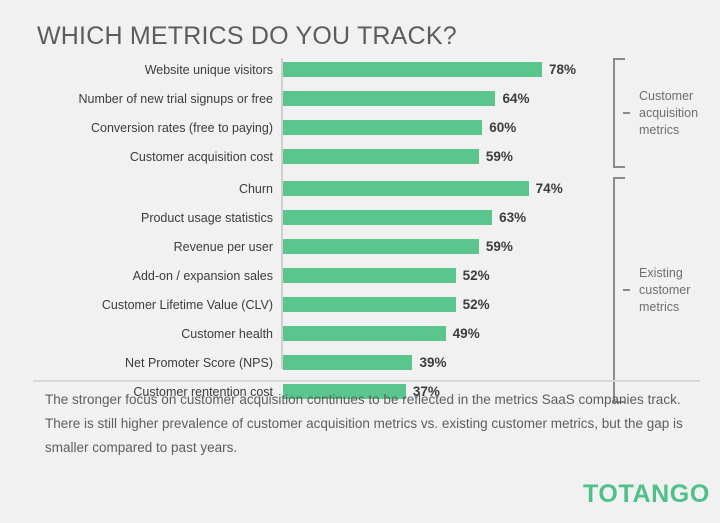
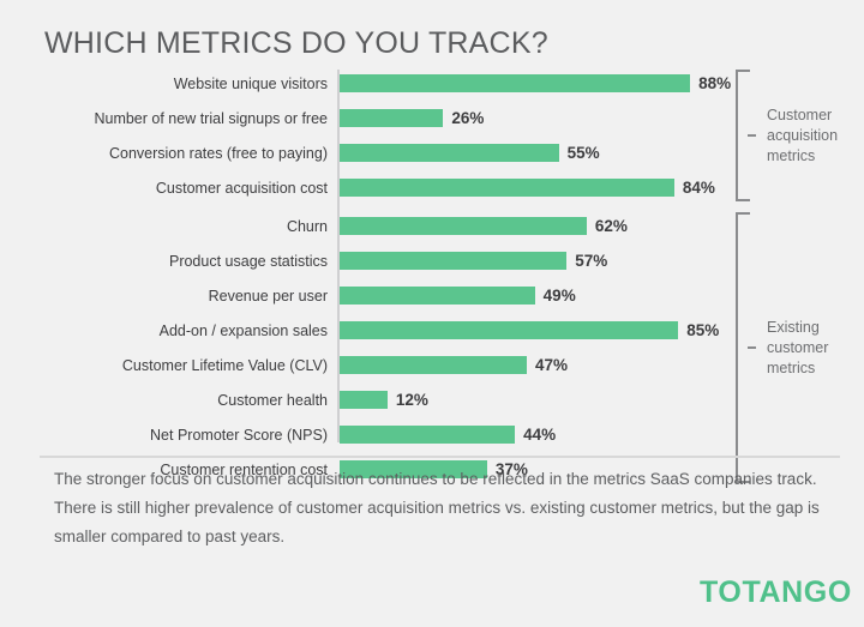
Website unique visitors: 78% -> 88%
Number of new trial signups or free: 64% -> 26%
Conversion rates (free to paying): 60% -> 55%
Customer acquisition cost: 59% -> 84%
Churn: 74% -> 62%
Product usage statistics: 63% -> 57%
Revenue per user: 59% -> 49%
Add-on / expansion sales: 52% -> 85%
Customer Lifetime Value (CLV): 52% -> 47%
Customer health: 49% -> 12%
Net Promoter Score (NPS): 39% -> 44%
